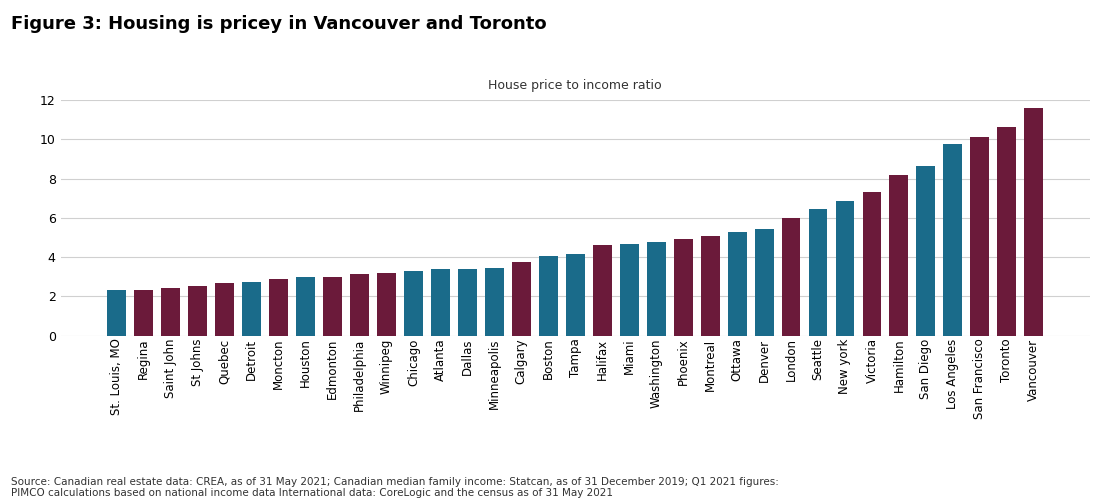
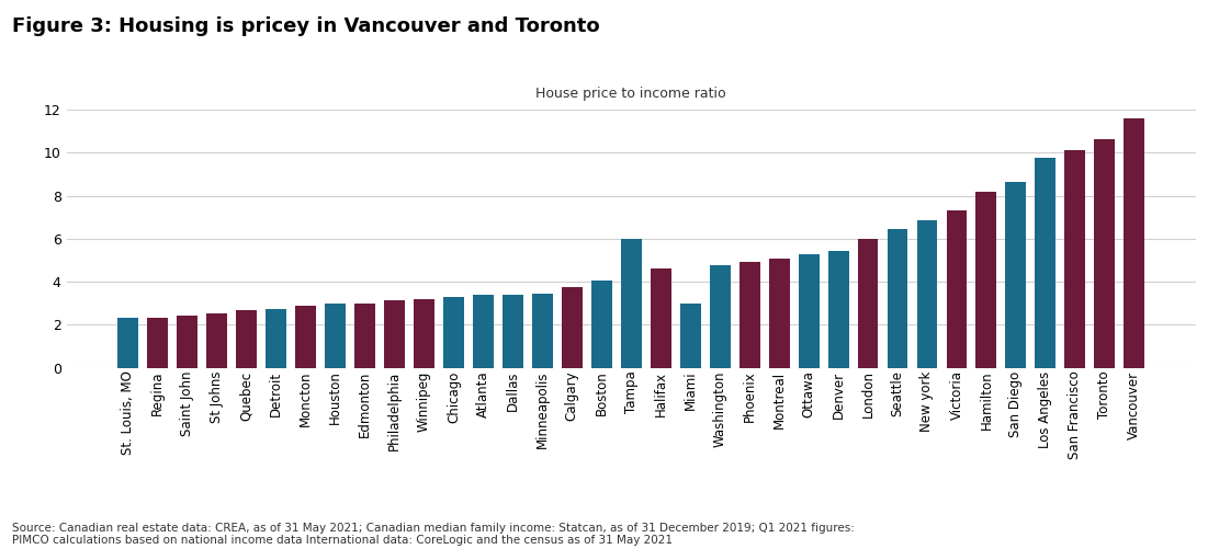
Tampa: 4.2 -> 6.0
Miami: 4.7 -> 3.0
